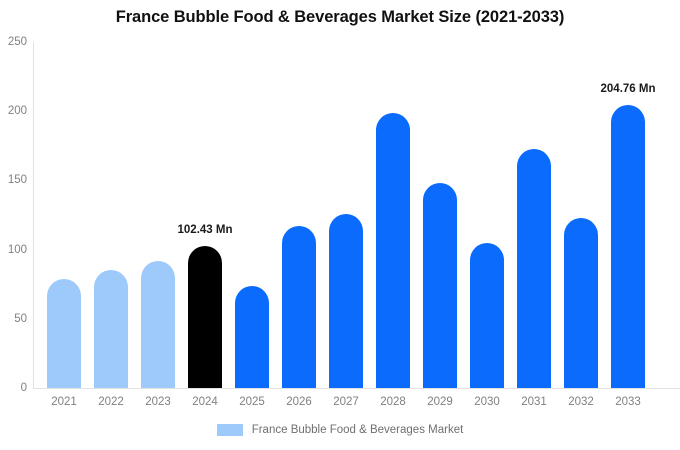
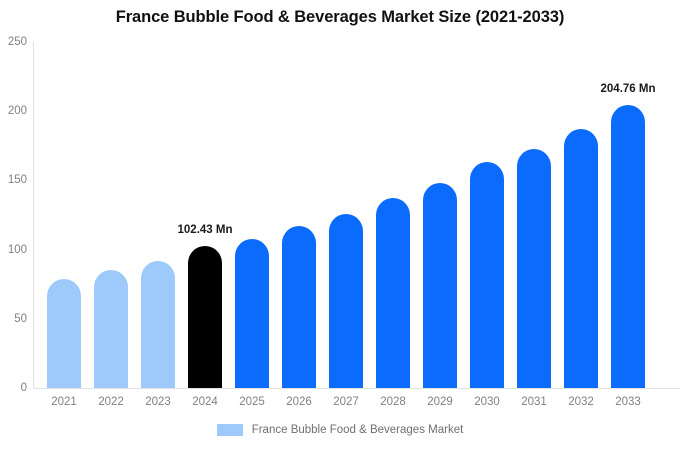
2025: 74 -> 108
2028: 199 -> 137
2030: 105 -> 163
2032: 123 -> 187
